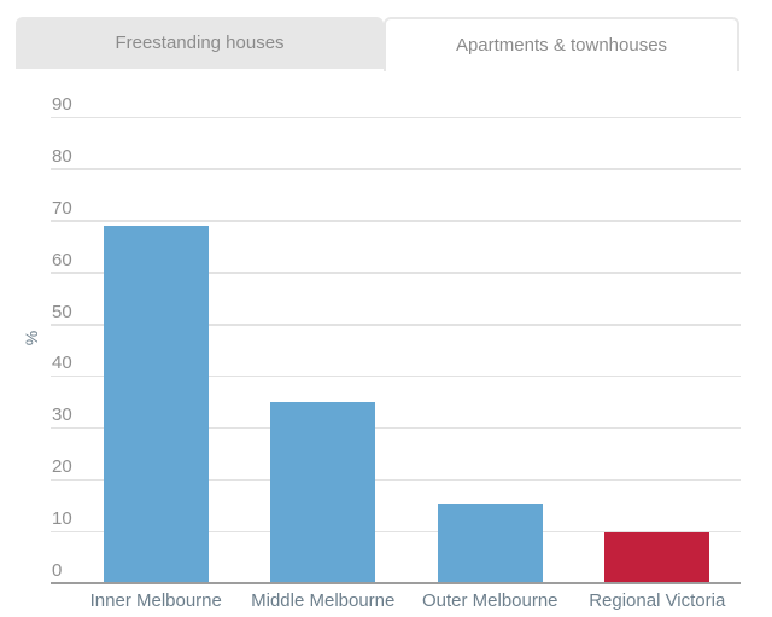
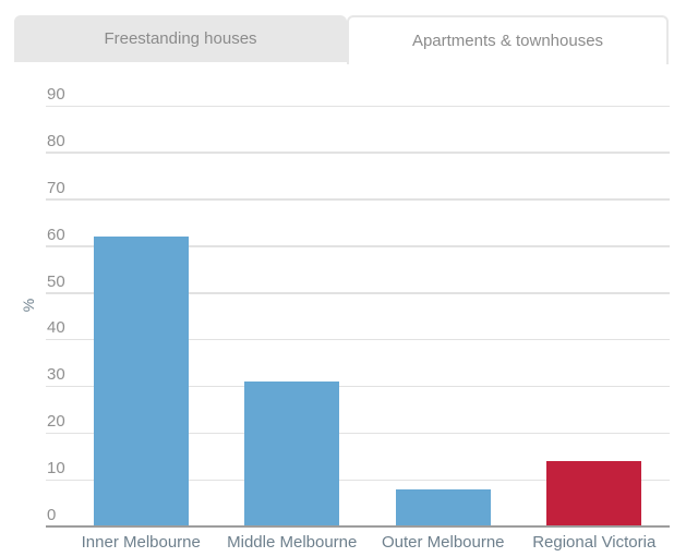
Inner Melbourne: 69 -> 62
Middle Melbourne: 35 -> 31
Outer Melbourne: 15 -> 8
Regional Victoria: 10 -> 14
